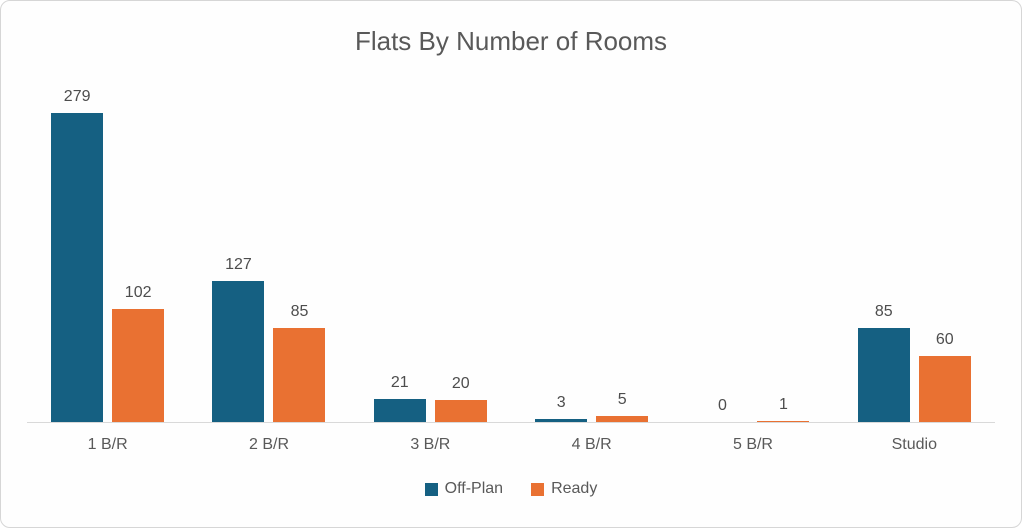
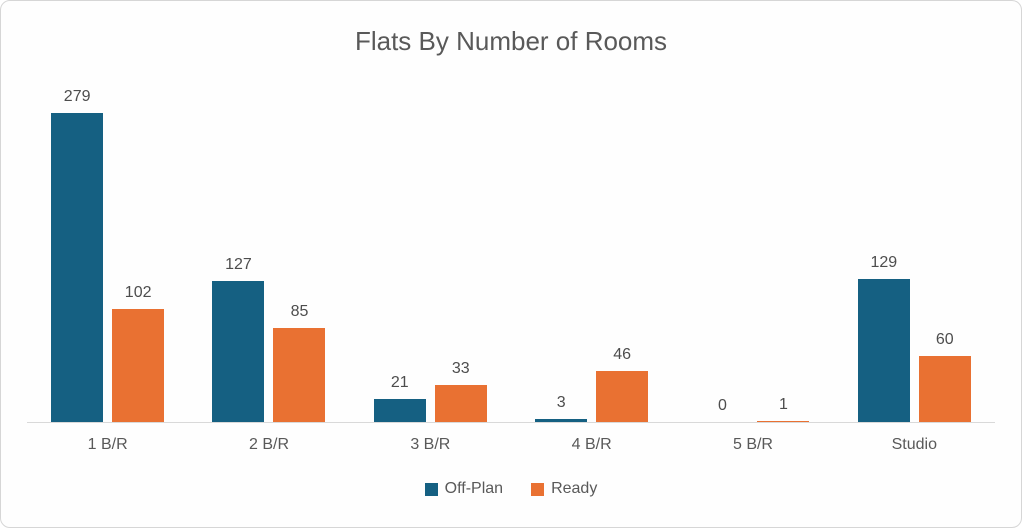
Ready/3 B/R: 20 -> 33
Ready/4 B/R: 5 -> 46
Off-Plan/Studio: 85 -> 129
